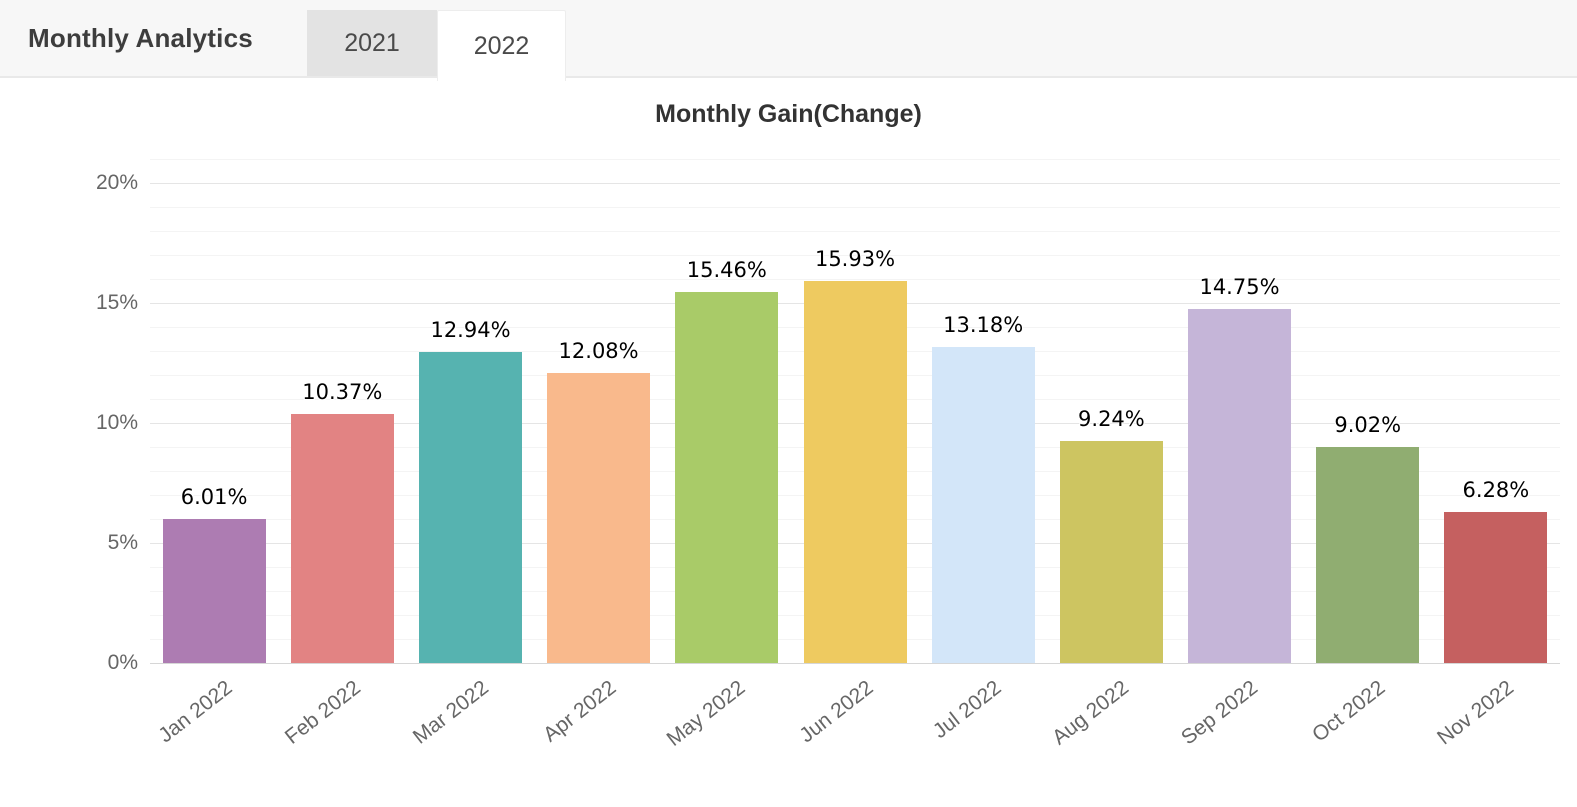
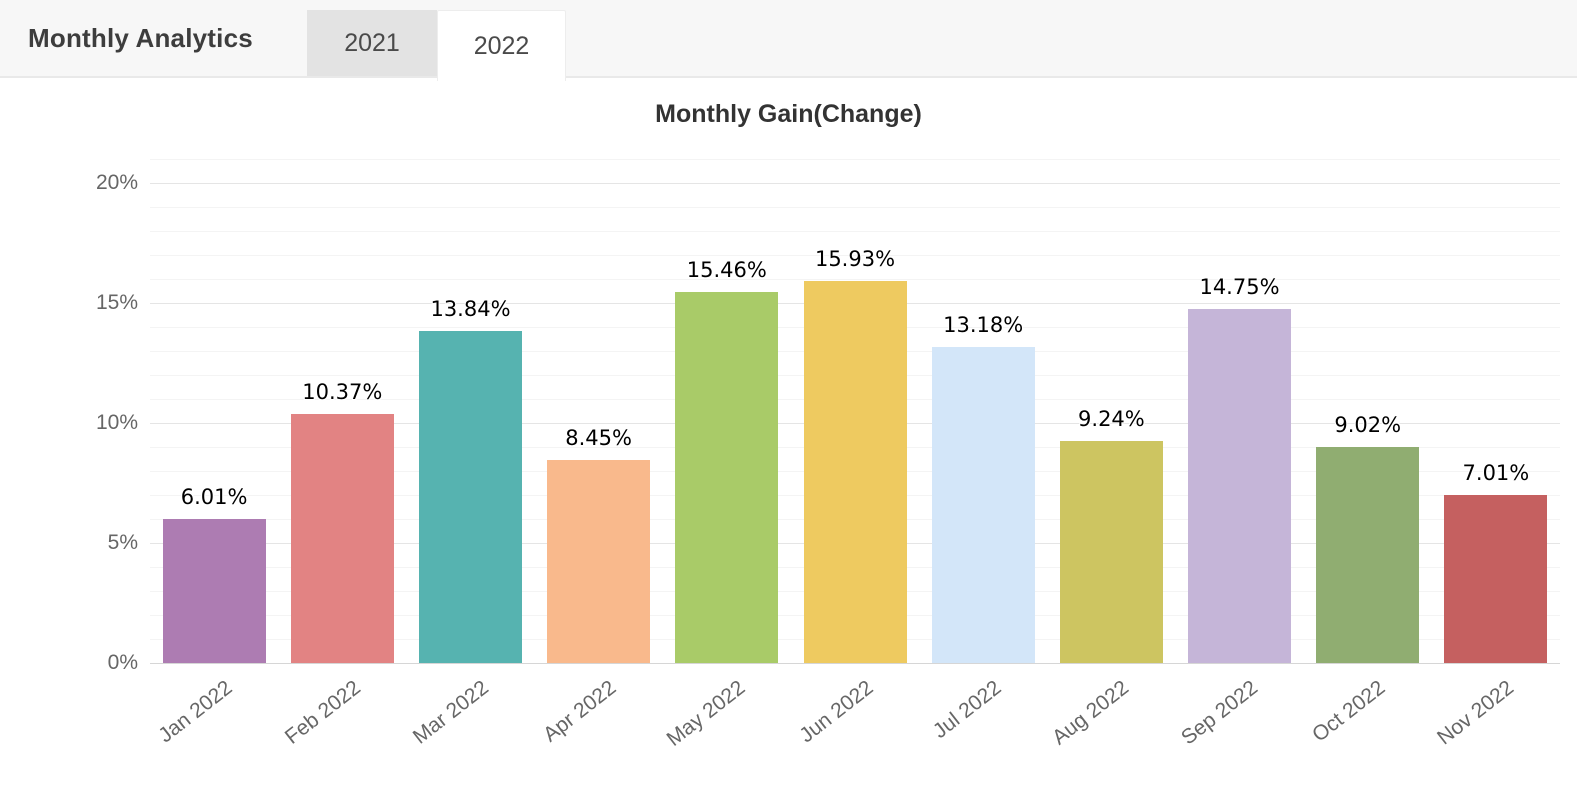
Mar 2022: 12.94% -> 13.84%
Apr 2022: 12.08% -> 8.45%
Nov 2022: 6.28% -> 7.01%
